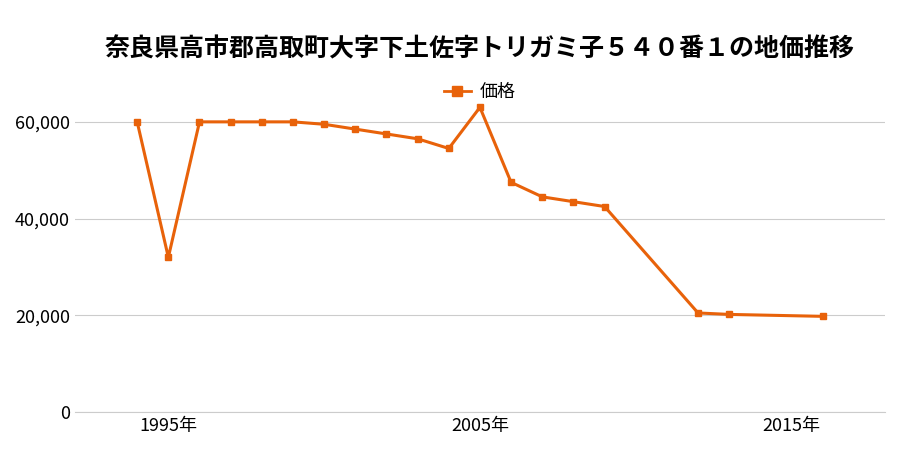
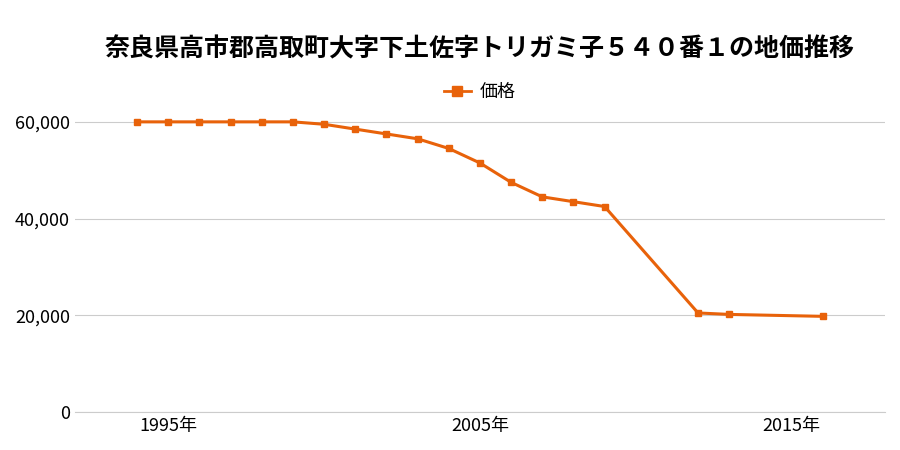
1995年: 32,000 -> 60,000
2005年: 63,000 -> 51,500
